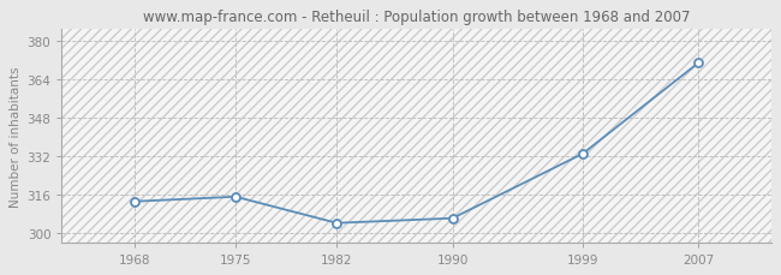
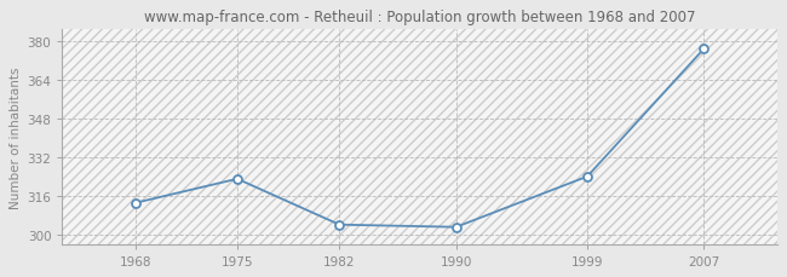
1975: 315 -> 323
1990: 306 -> 303
1999: 333 -> 324
2007: 371 -> 377
